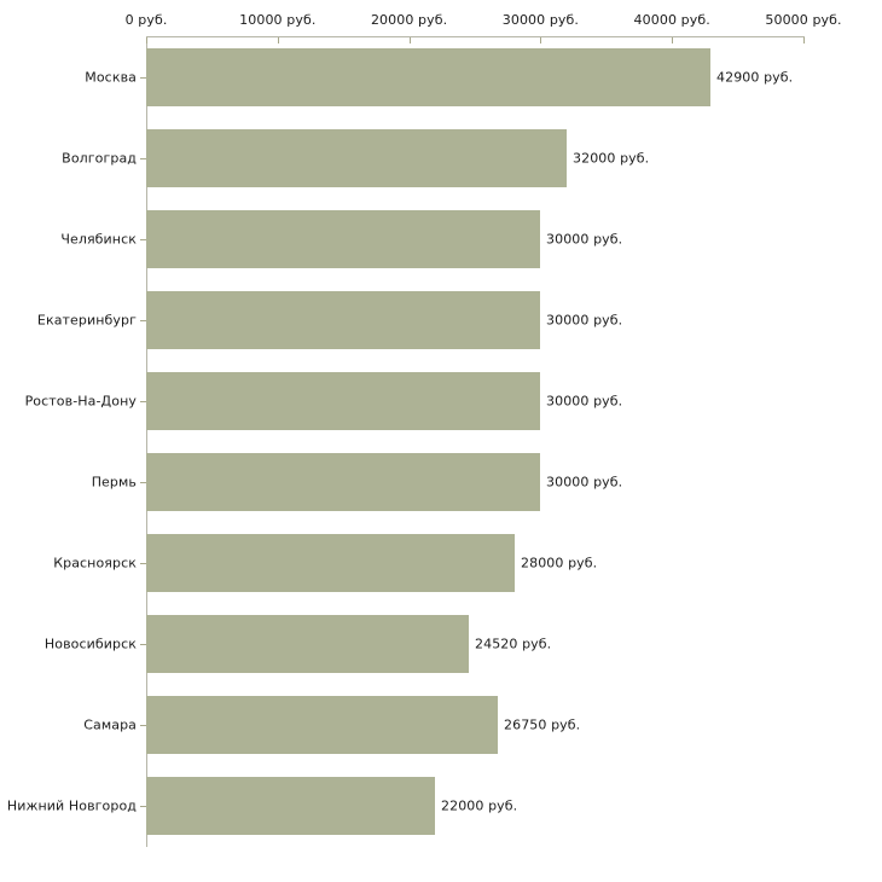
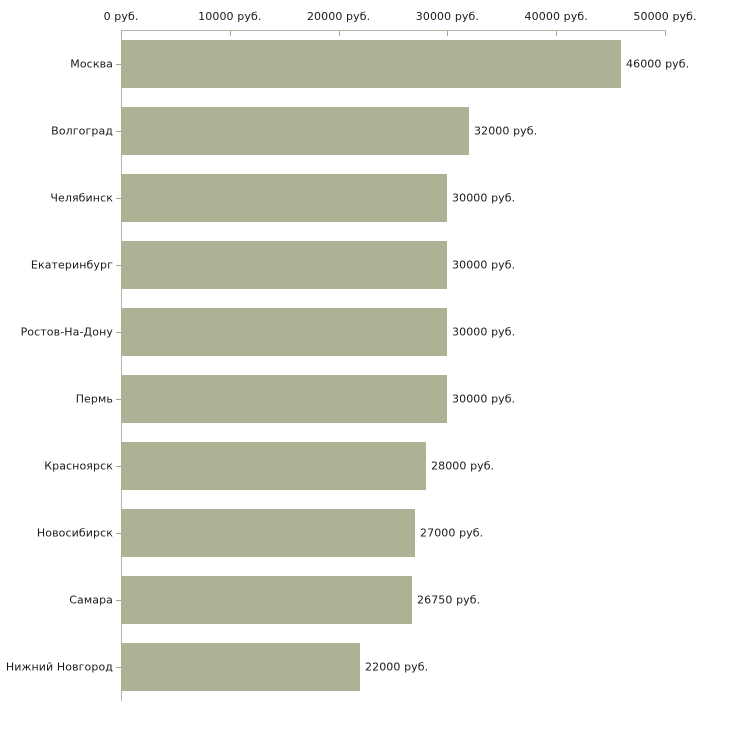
Москва: 42900 -> 46000
Новосибирск: 24520 -> 27000
